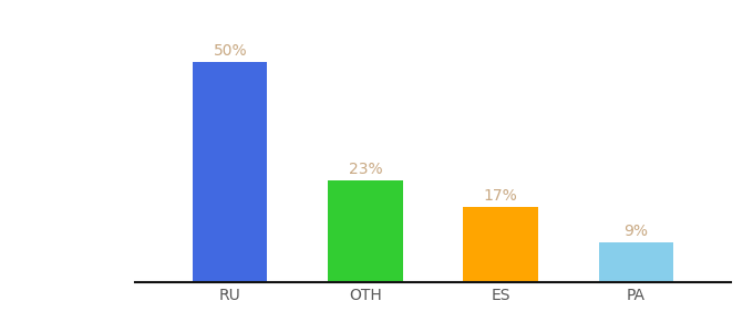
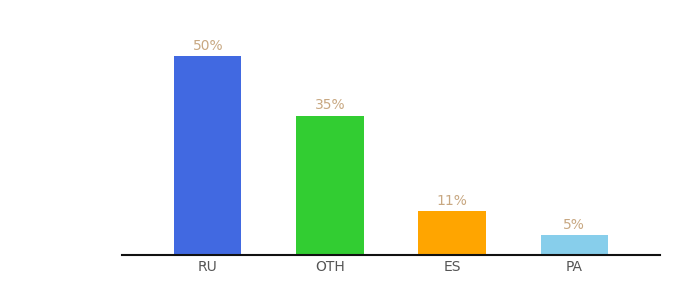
OTH: 23% -> 35%
ES: 17% -> 11%
PA: 9% -> 5%
